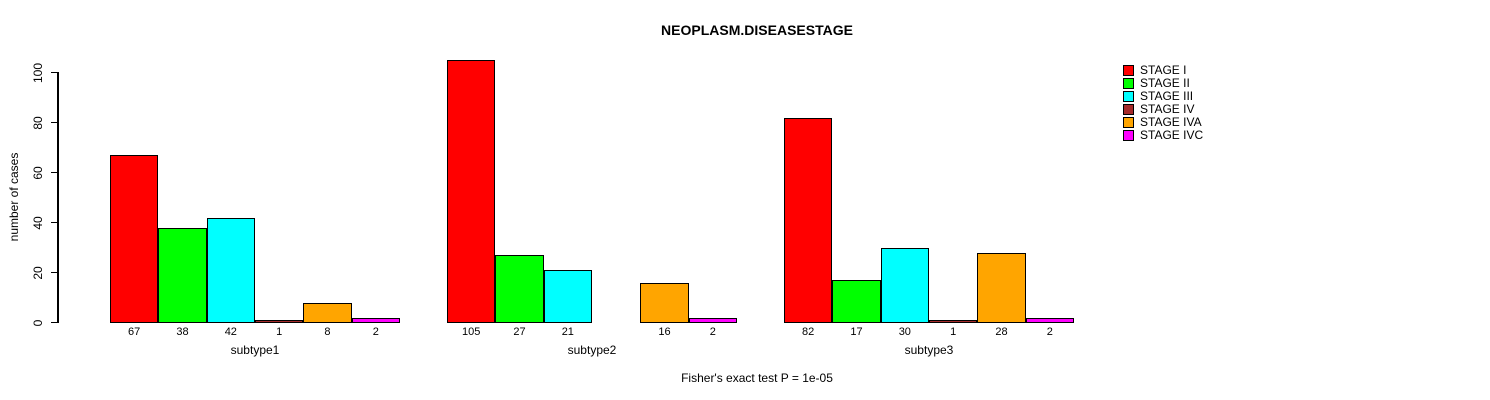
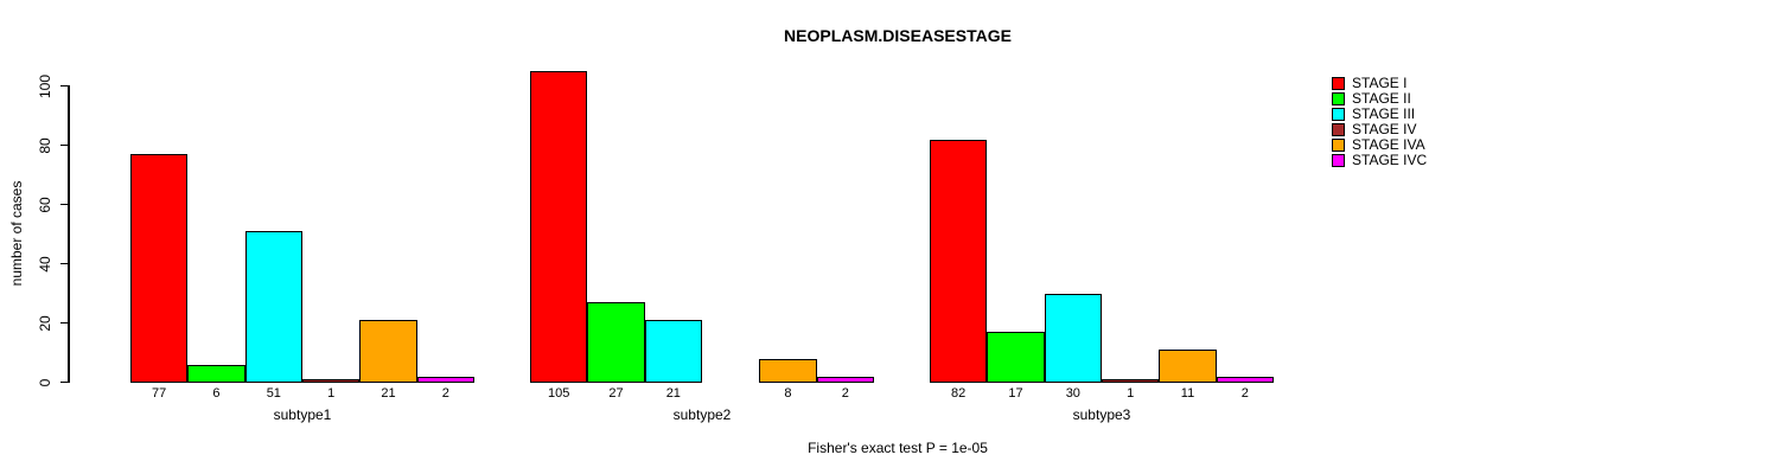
STAGE I/subtype1: 67 -> 77
STAGE II/subtype1: 38 -> 6
STAGE III/subtype1: 42 -> 51
STAGE IVA/subtype1: 8 -> 21
STAGE IVA/subtype2: 16 -> 8
STAGE IVA/subtype3: 28 -> 11
